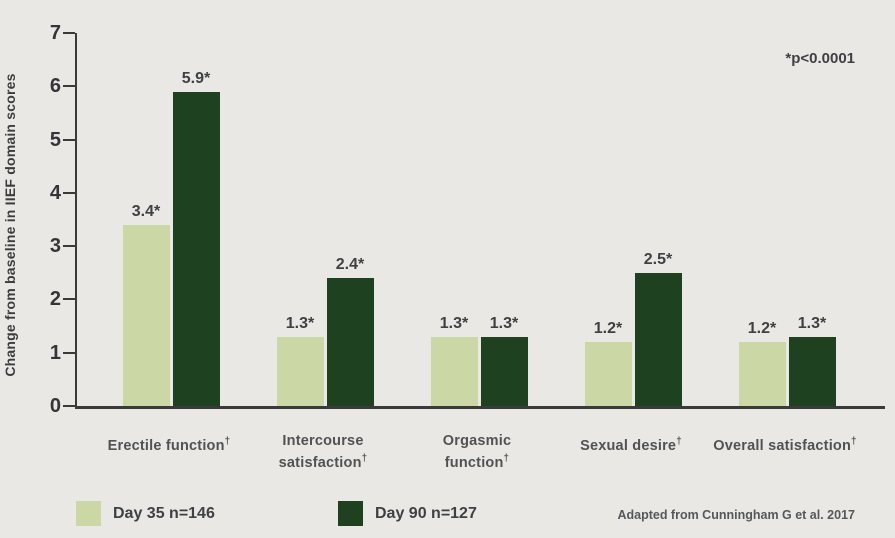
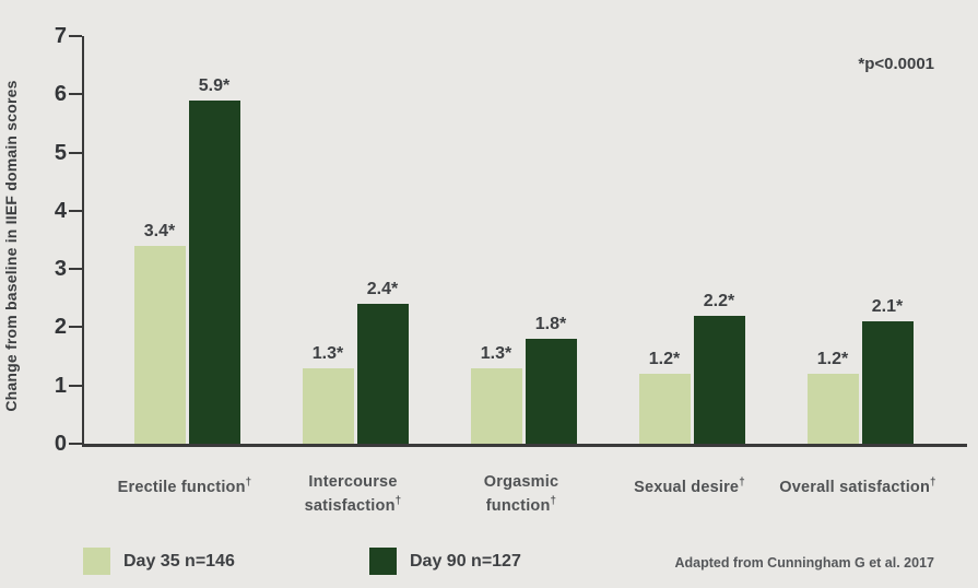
Day 90 n=127/Orgasmic function†: 1.3 -> 1.8
Day 90 n=127/Sexual desire†: 2.5 -> 2.2
Day 90 n=127/Overall satisfaction†: 1.3 -> 2.1
